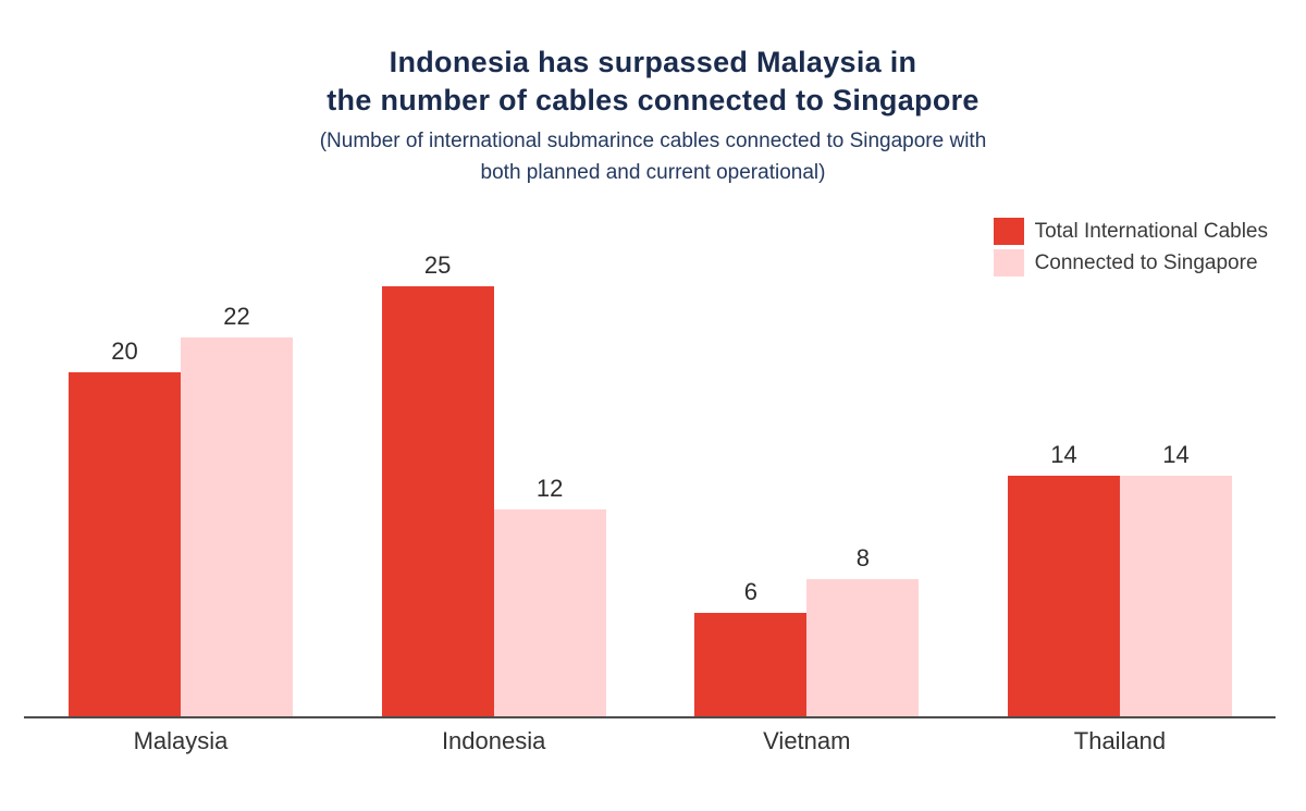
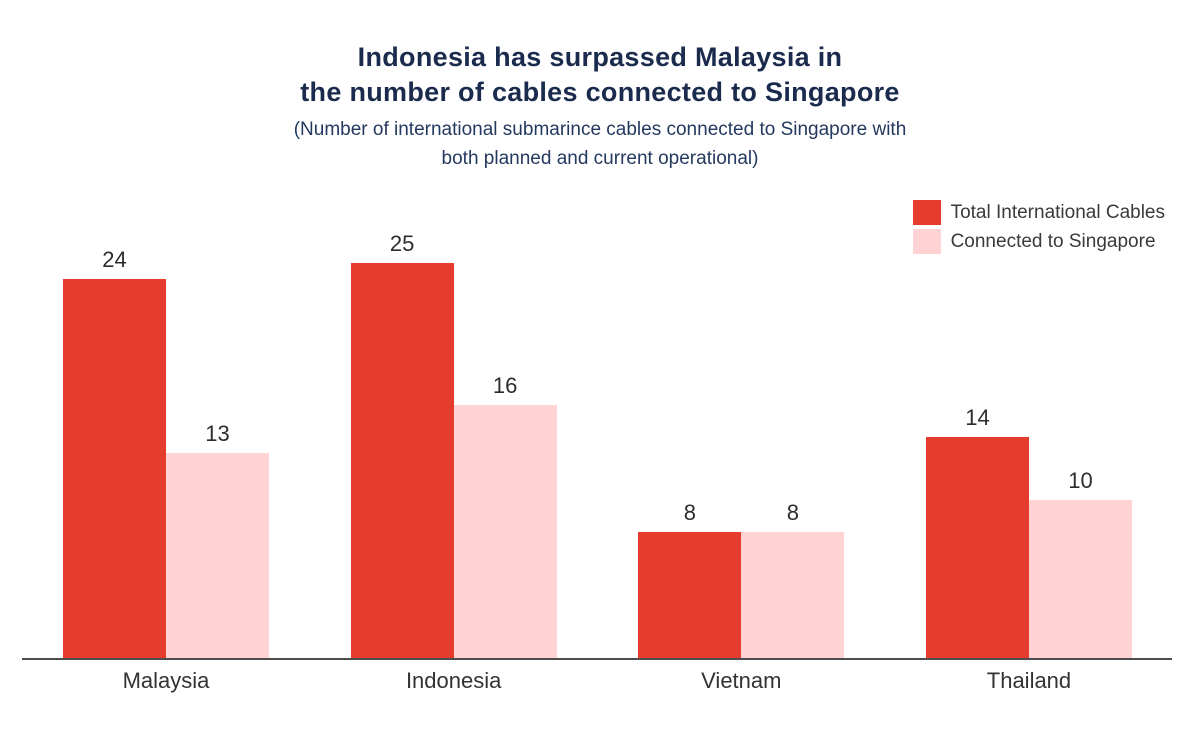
Total International Cables/Malaysia: 20 -> 24
Connected to Singapore/Malaysia: 22 -> 13
Connected to Singapore/Indonesia: 12 -> 16
Total International Cables/Vietnam: 6 -> 8
Connected to Singapore/Thailand: 14 -> 10
